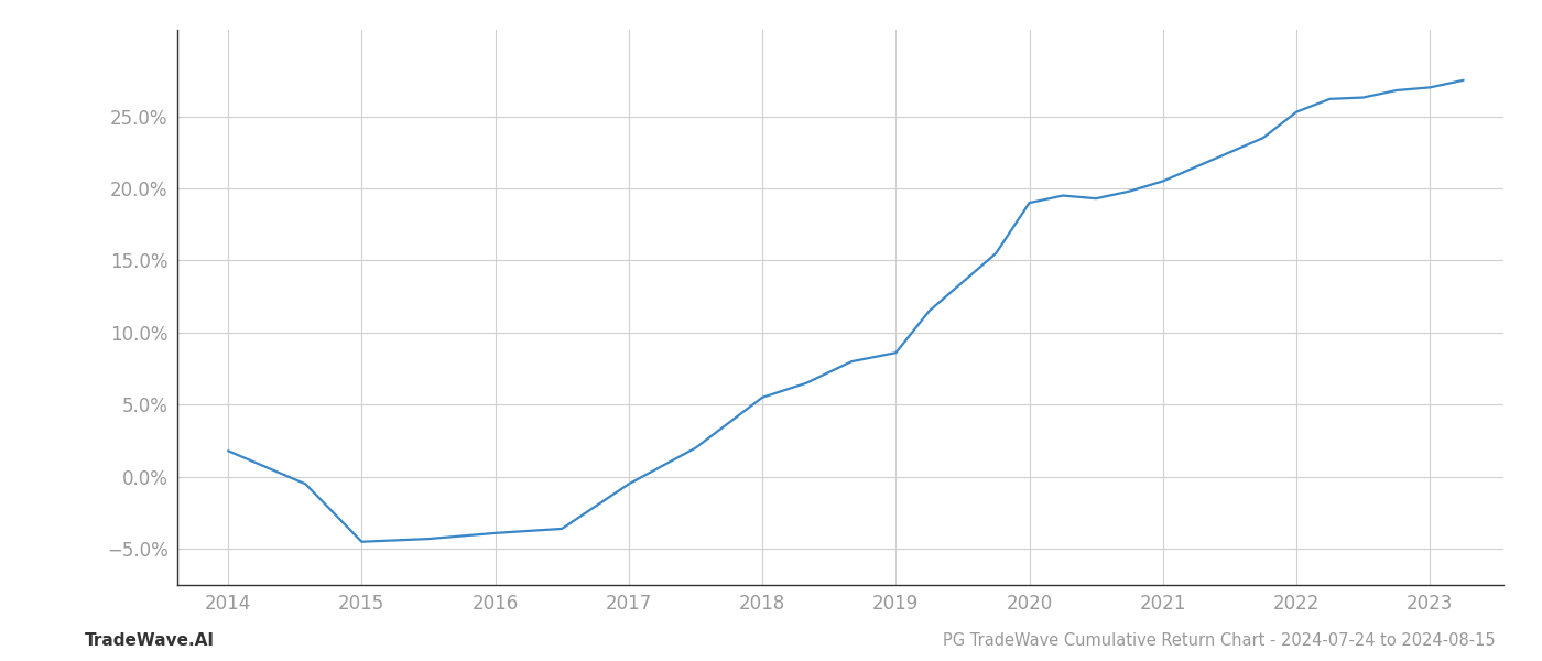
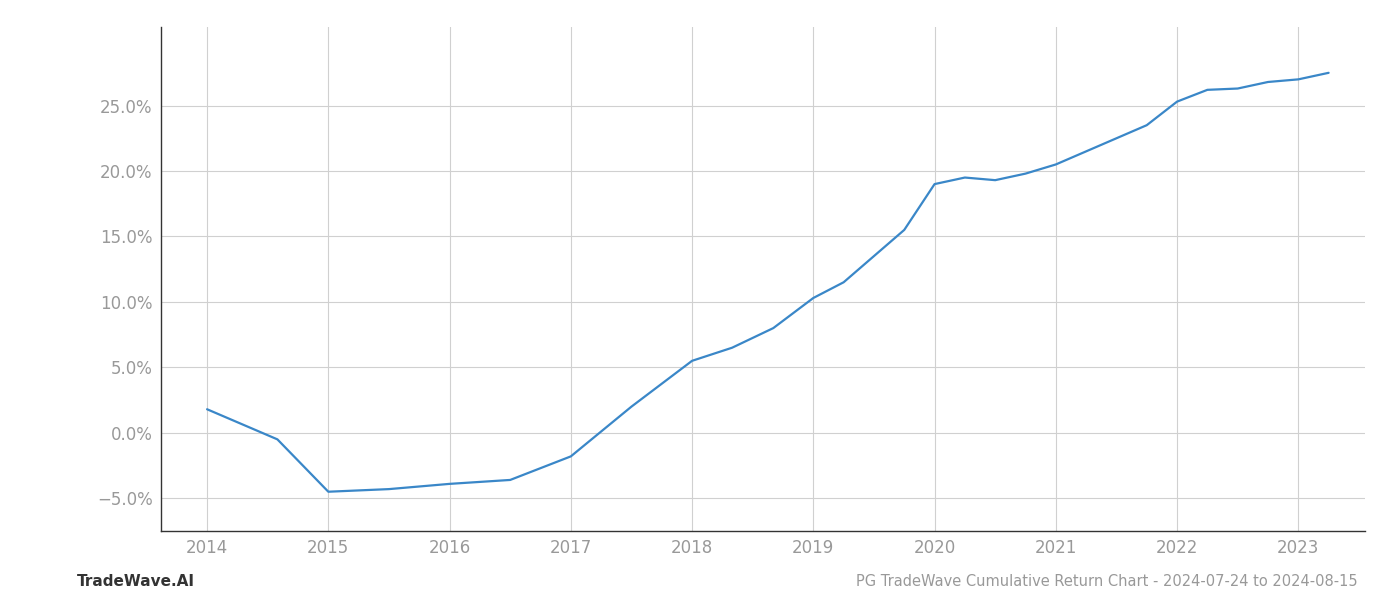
2017: -0.5% -> -1.8%
2019: 8.6% -> 10.3%
